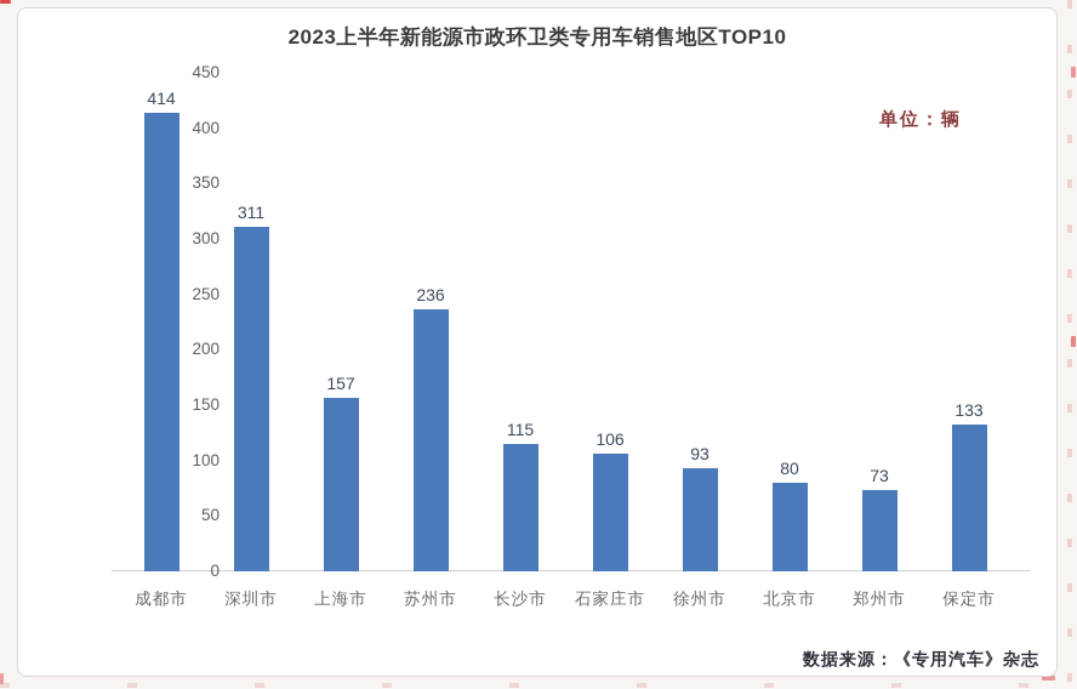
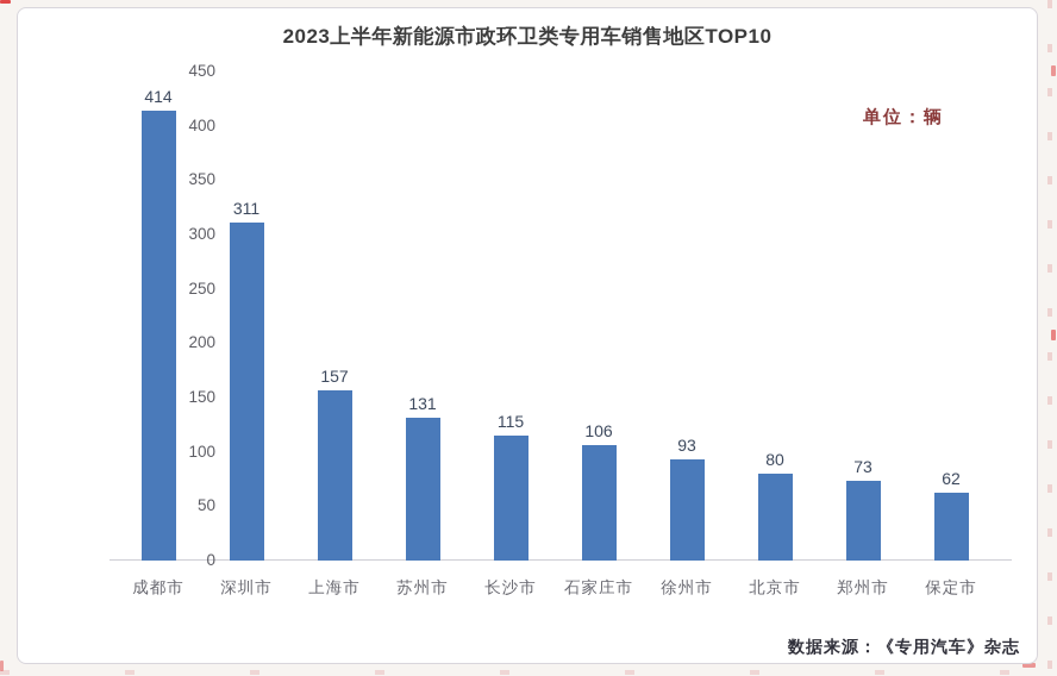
苏州市: 236 -> 131
保定市: 133 -> 62
